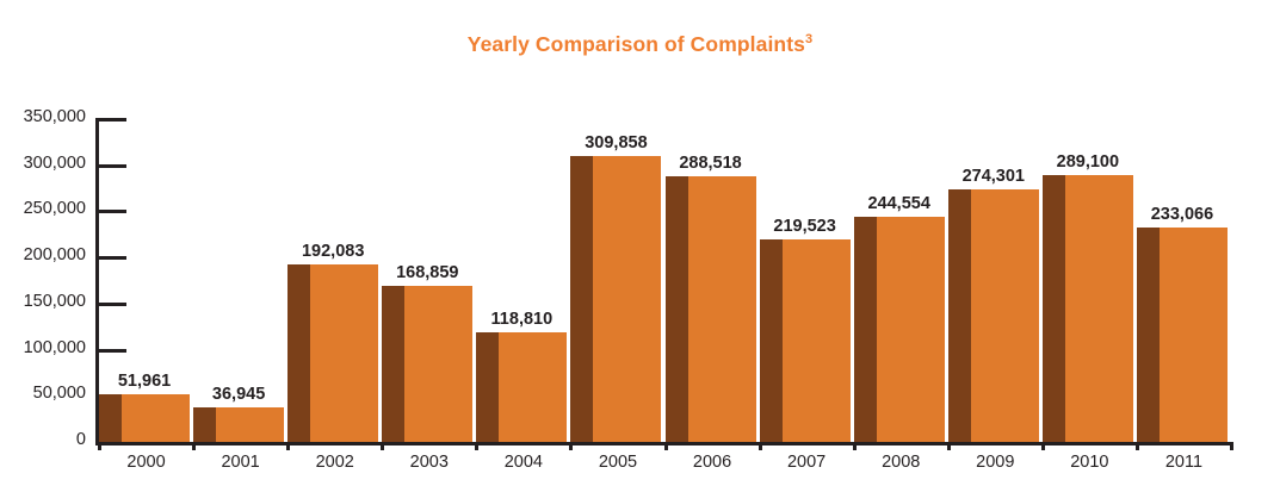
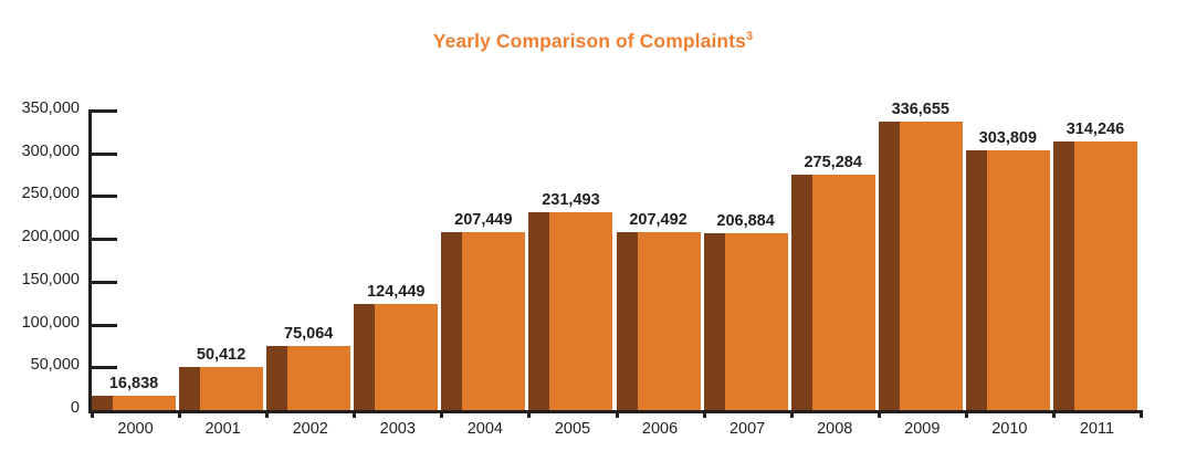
2000: 51,961 -> 16,838
2001: 36,945 -> 50,412
2002: 192,083 -> 75,064
2003: 168,859 -> 124,449
2004: 118,810 -> 207,449
2005: 309,858 -> 231,493
2006: 288,518 -> 207,492
2007: 219,523 -> 206,884
2008: 244,554 -> 275,284
2009: 274,301 -> 336,655
2010: 289,100 -> 303,809
2011: 233,066 -> 314,246
